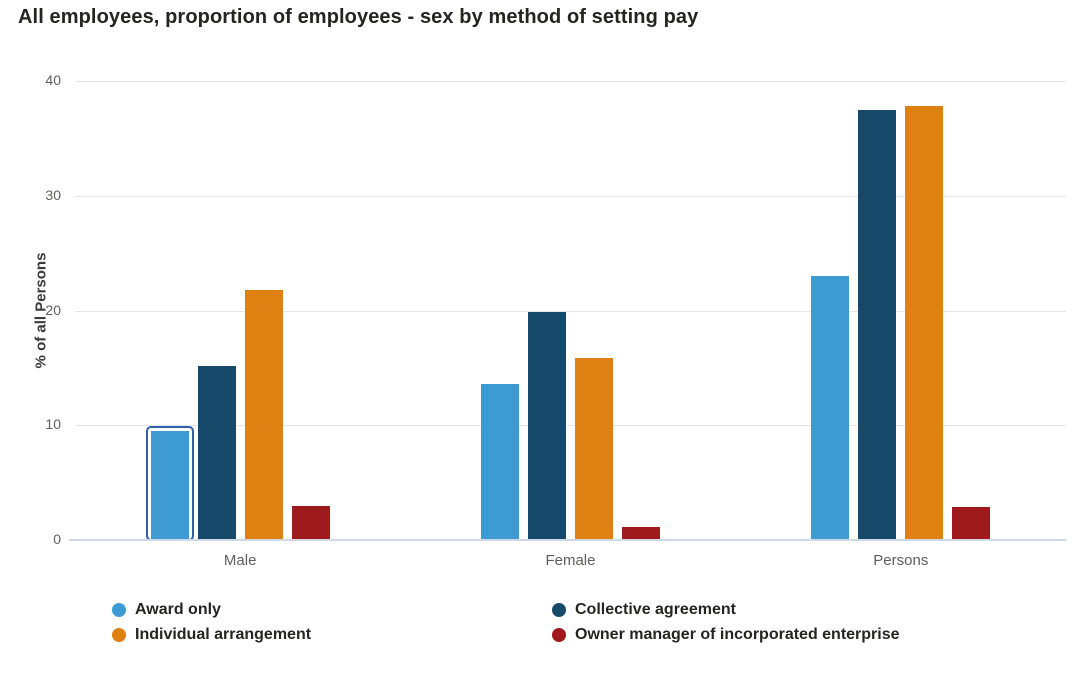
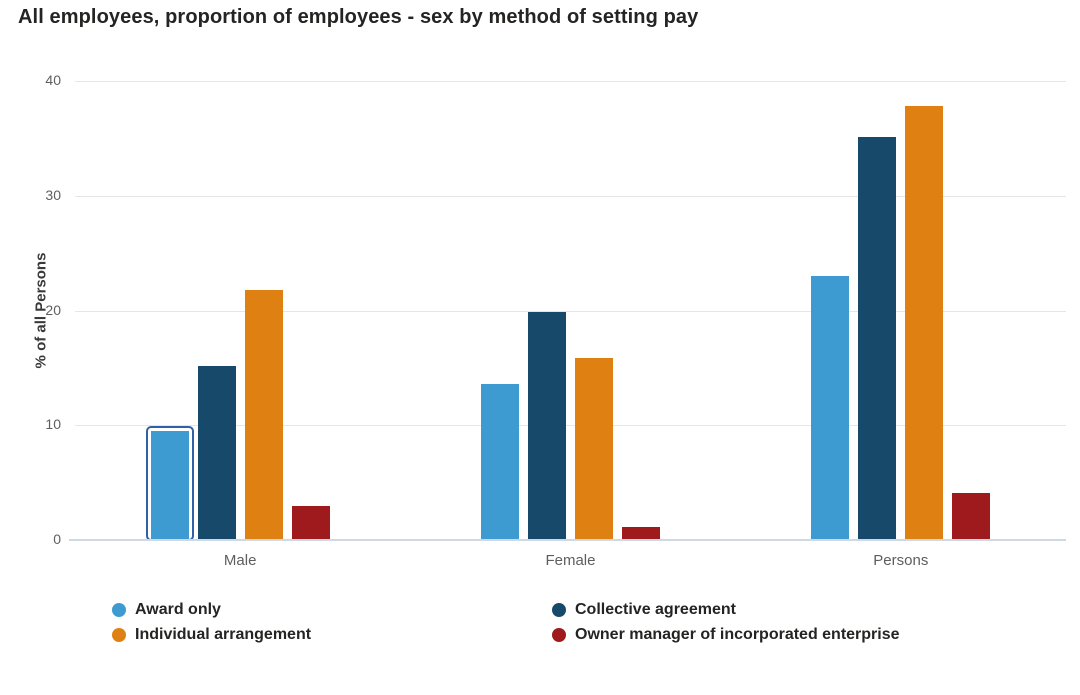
Collective agreement/Persons: 37.5 -> 35.1
Owner manager of incorporated enterprise/Persons: 2.9 -> 4.1
